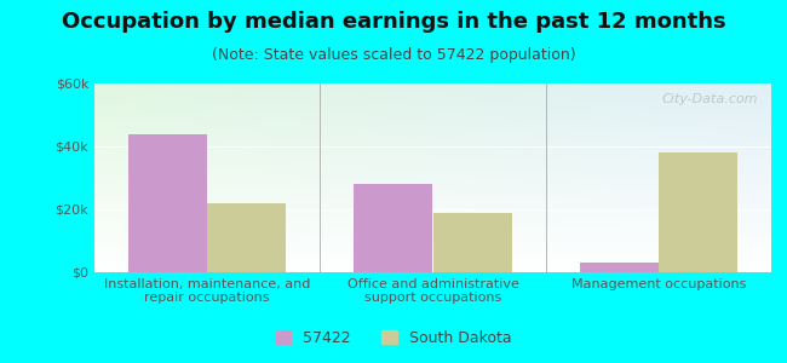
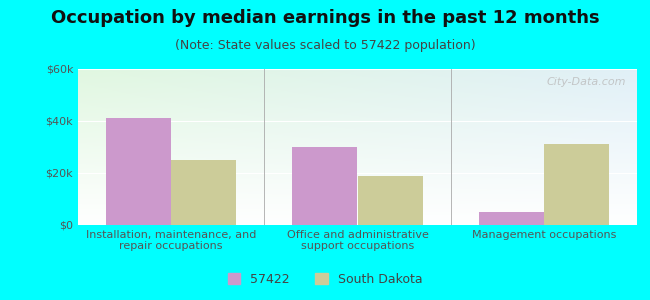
57422/Installation, maintenance, and repair occupations: $44k -> $41k
South Dakota/Installation, maintenance, and repair occupations: $22k -> $25k
57422/Office and administrative support occupations: $28k -> $30k
57422/Management occupations: $3k -> $5k
South Dakota/Management occupations: $38k -> $31k
